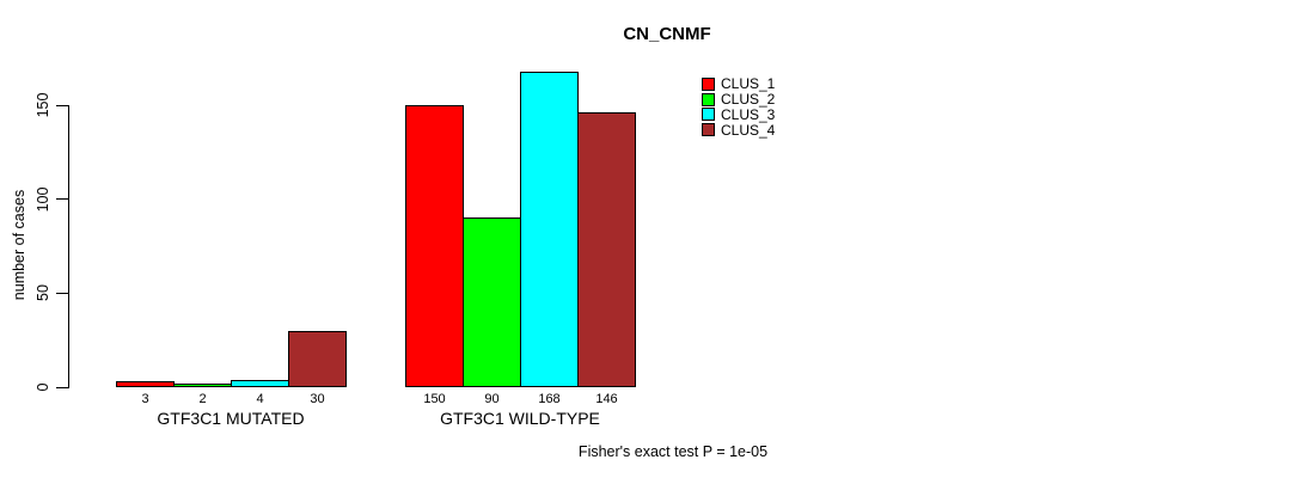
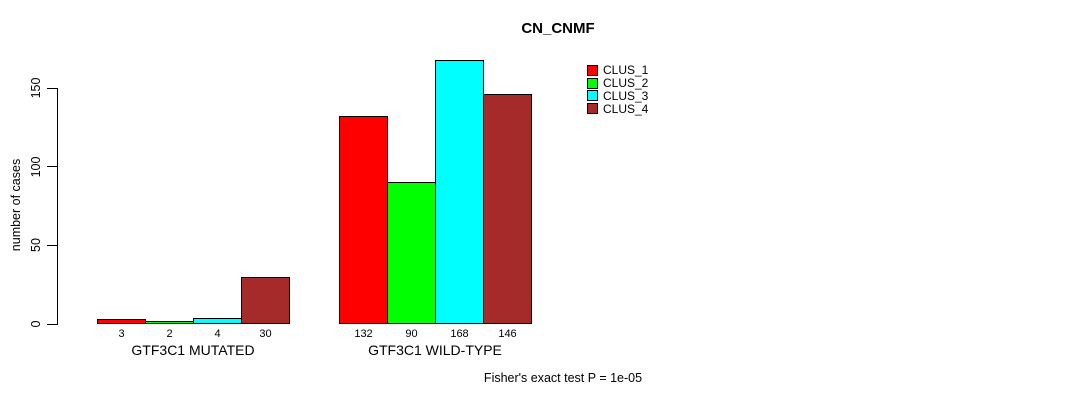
CLUS_1/GTF3C1 WILD-TYPE: 150 -> 132
